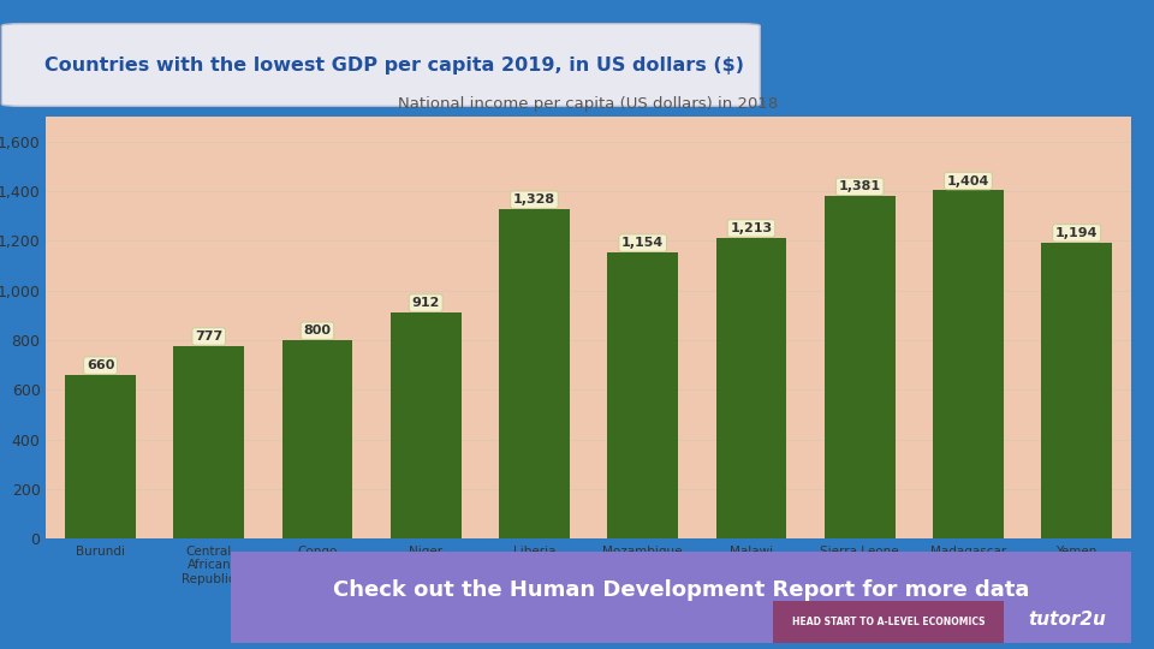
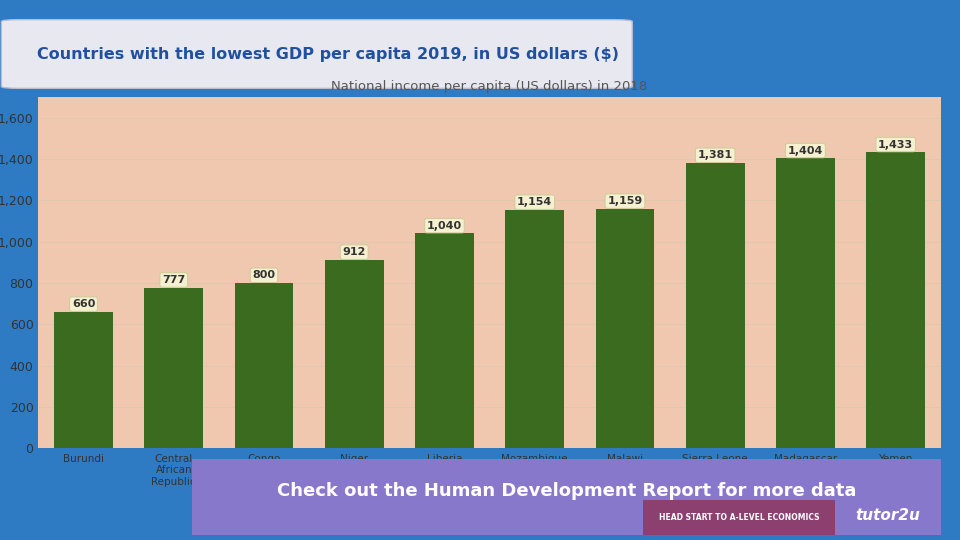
Liberia: 1,328 -> 1,040
Malawi: 1,213 -> 1,159
Yemen: 1,194 -> 1,433
